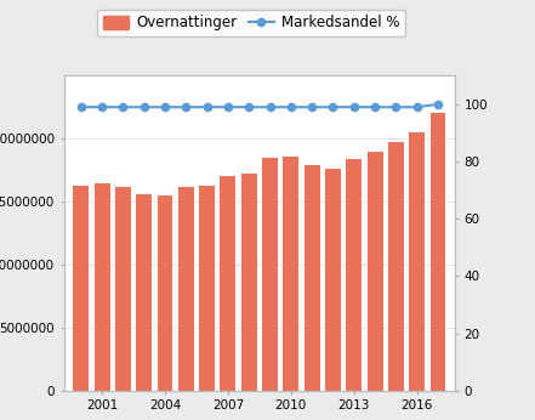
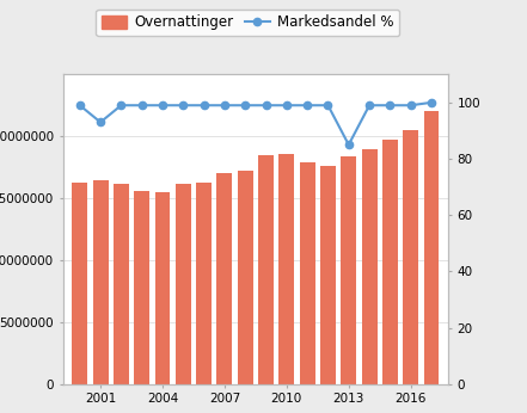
Markedsandel %/2001: 99 -> 93
Markedsandel %/2013: 99 -> 85
